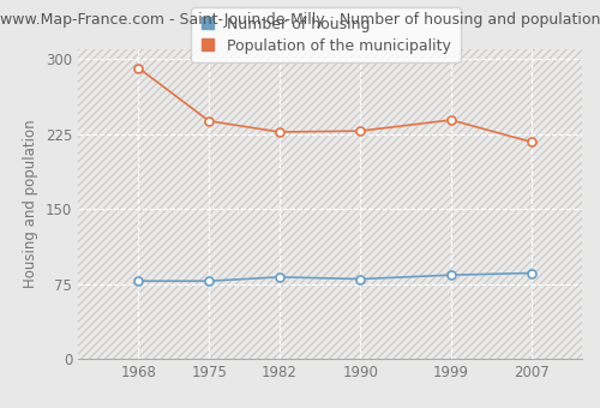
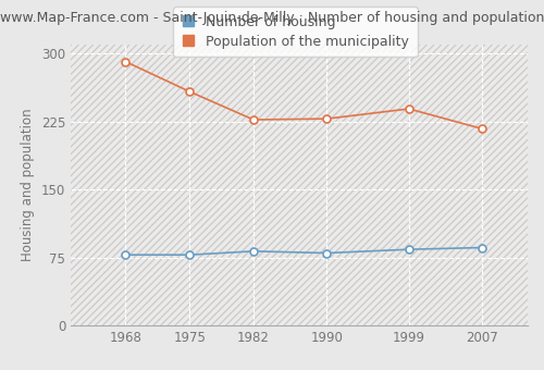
Population of the municipality/1975: 238 -> 258
